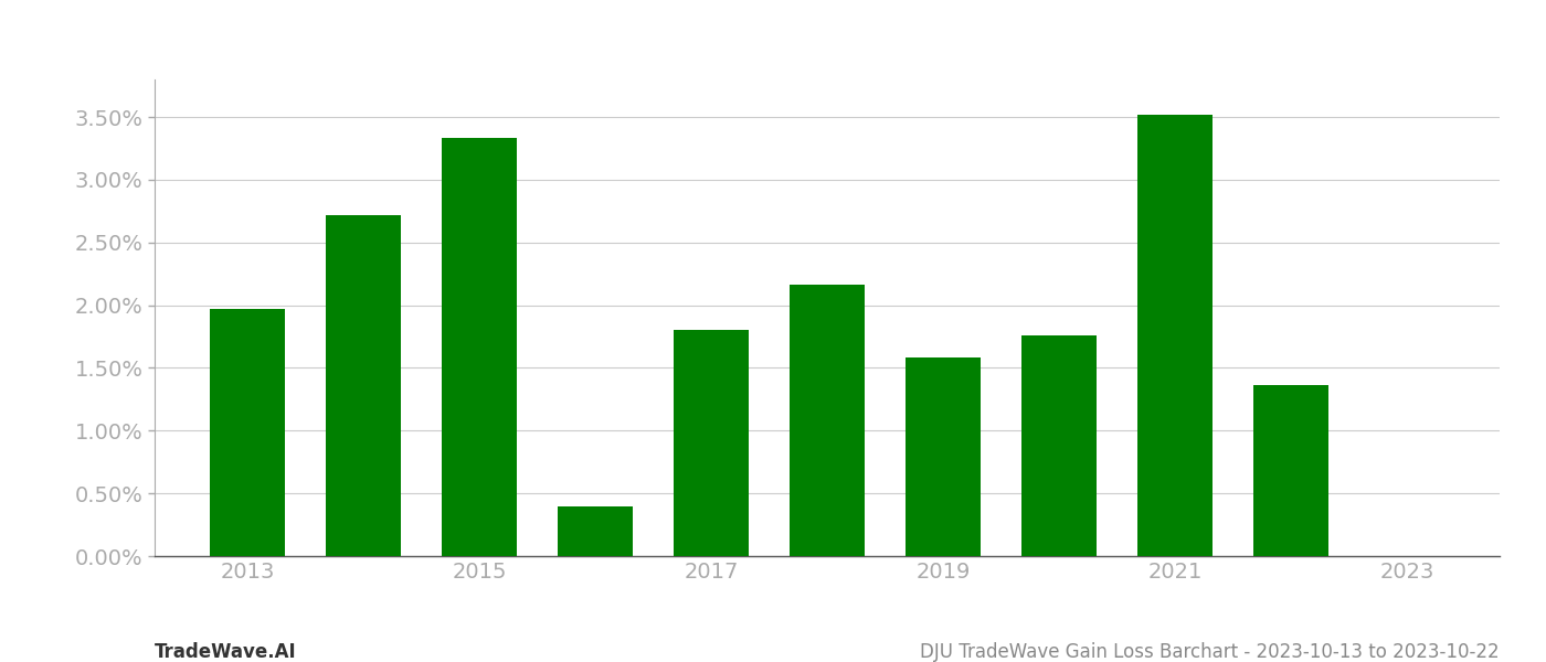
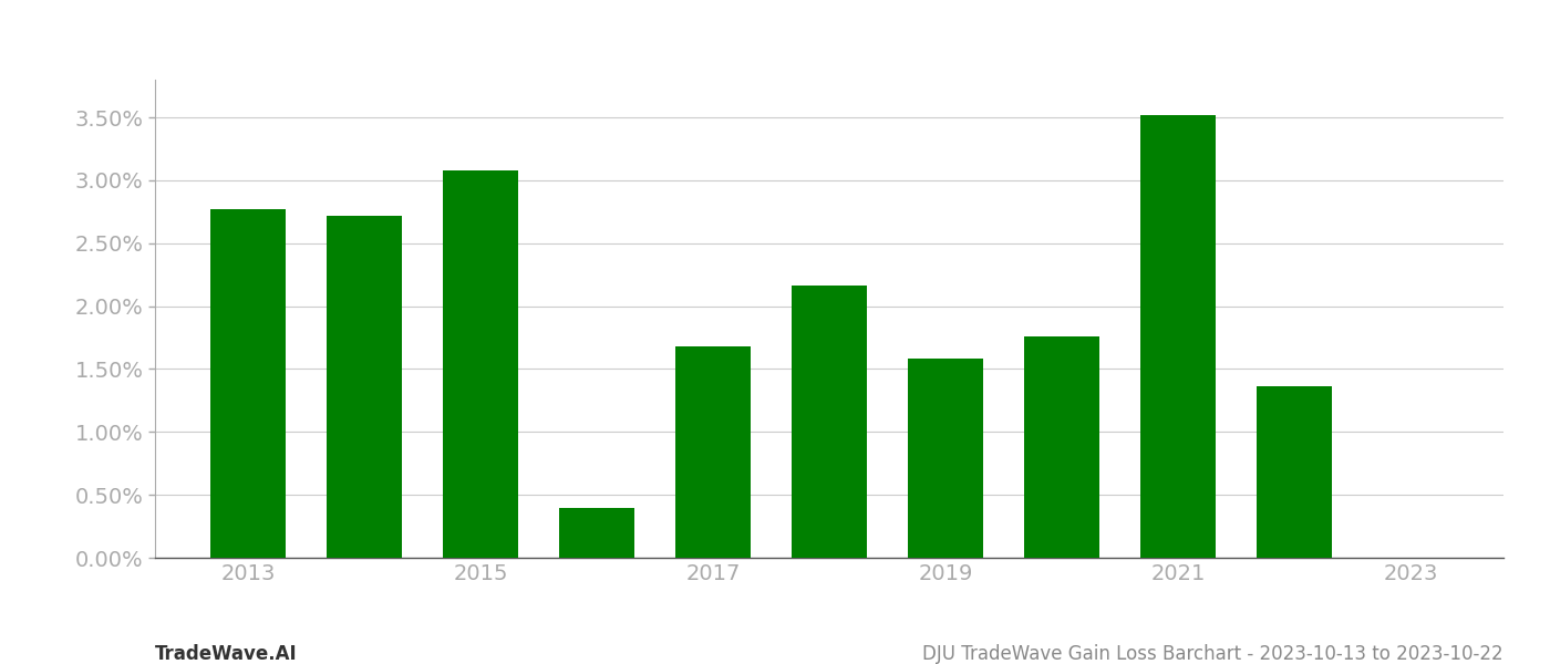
2013: 1.97% -> 2.77%
2015: 3.33% -> 3.08%
2017: 1.80% -> 1.68%
